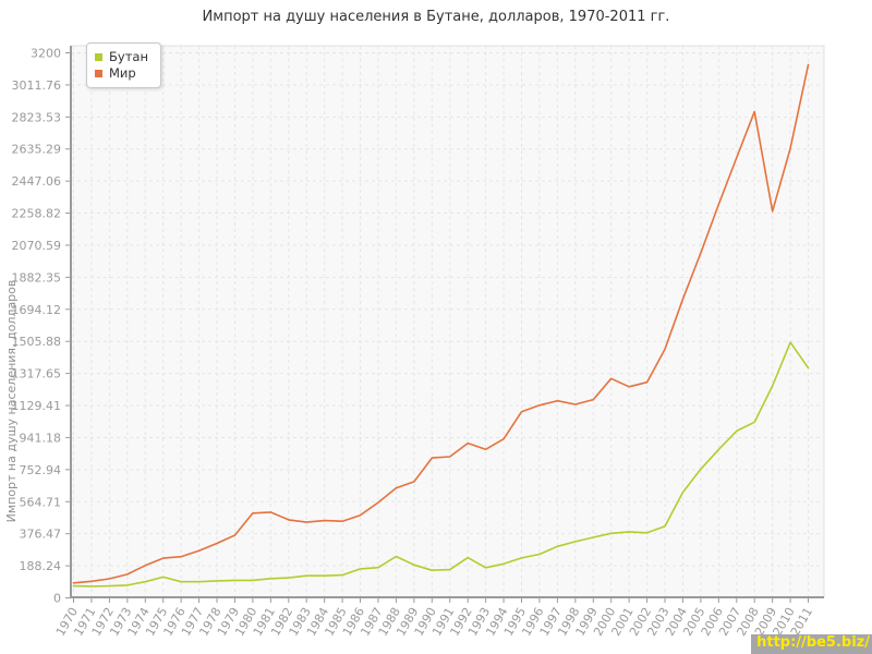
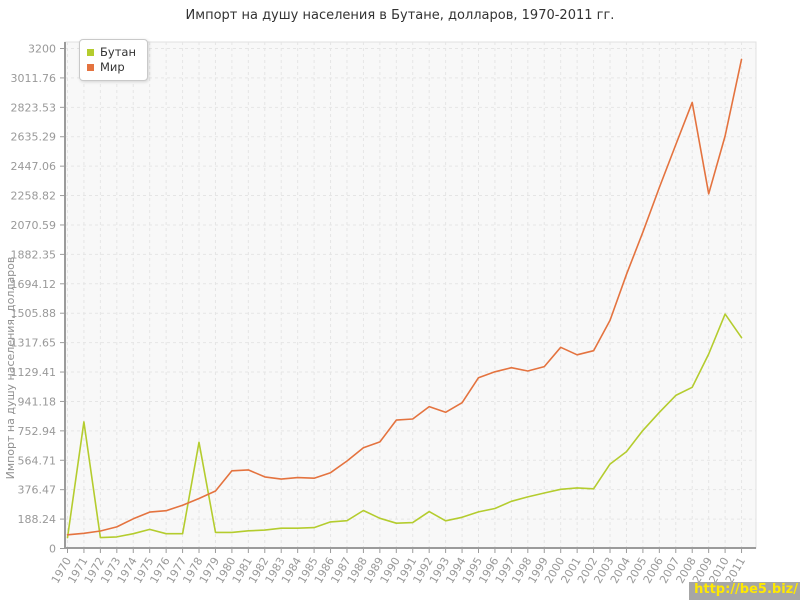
Бутан/1971: 70 -> 810
Бутан/1978: 100 -> 680
Бутан/2003: 420 -> 540
